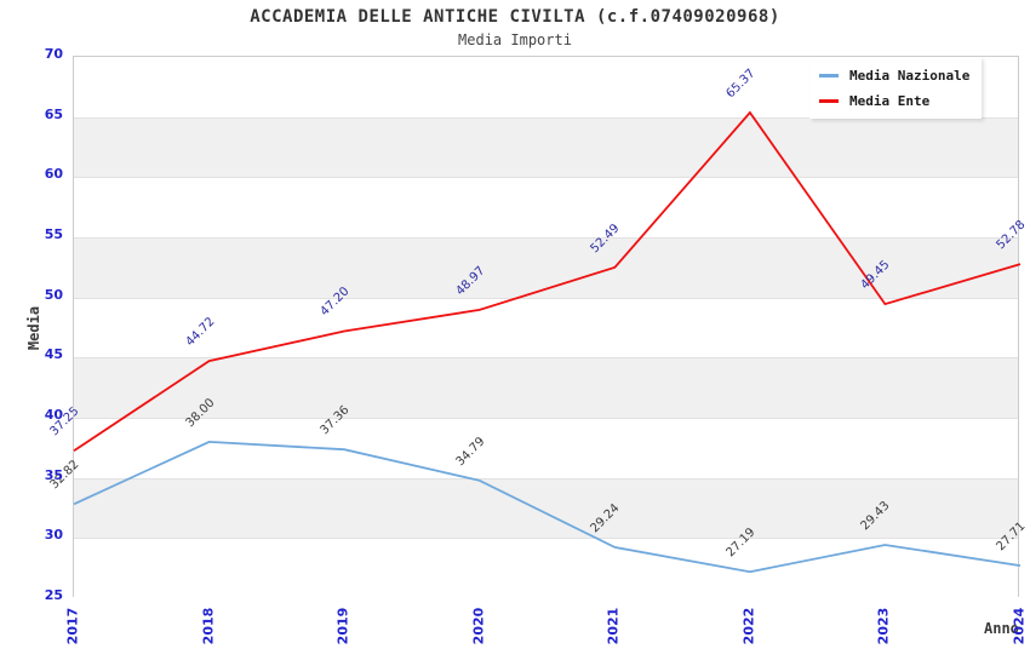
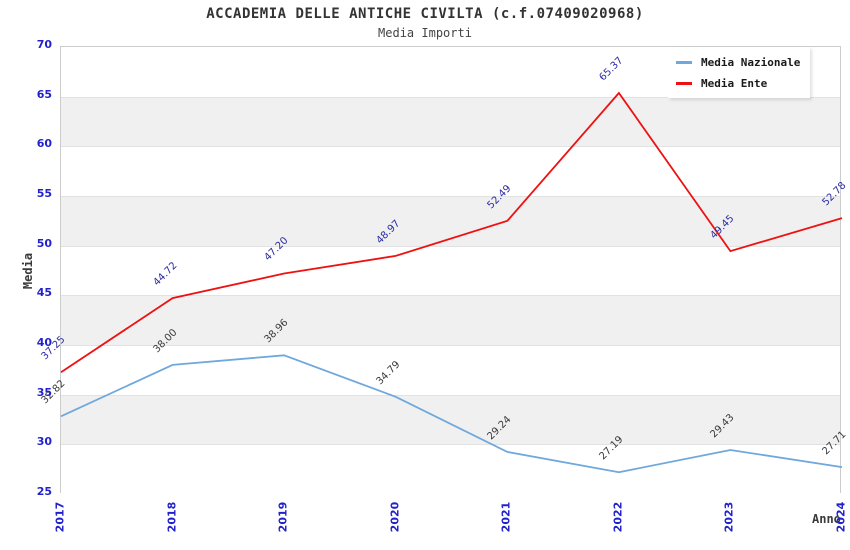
Media Nazionale/2019: 37.36 -> 38.96
